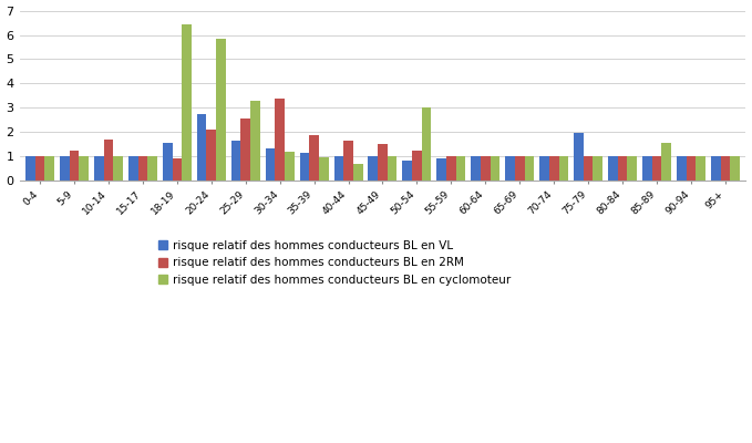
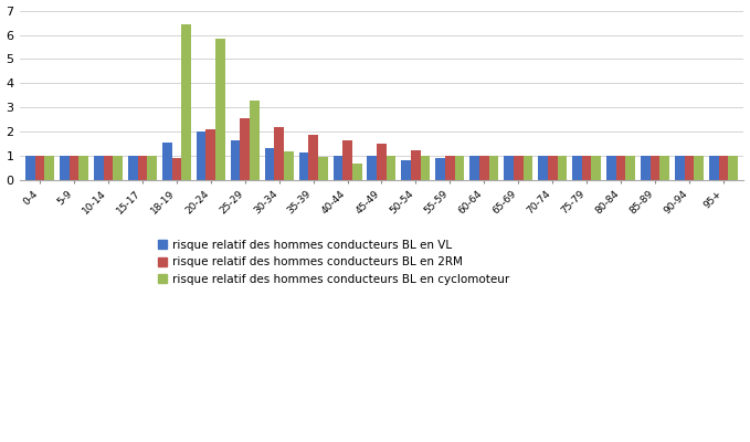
risque relatif des hommes conducteurs BL en 2RM/5-9: 1.25 -> 1.00
risque relatif des hommes conducteurs BL en 2RM/10-14: 1.70 -> 1.00
risque relatif des hommes conducteurs BL en VL/20-24: 2.75 -> 2.00
risque relatif des hommes conducteurs BL en 2RM/30-34: 3.40 -> 2.20
risque relatif des hommes conducteurs BL en cyclomoteur/50-54: 3.00 -> 1.00
risque relatif des hommes conducteurs BL en VL/75-79: 1.95 -> 1.00
risque relatif des hommes conducteurs BL en cyclomoteur/85-89: 1.55 -> 1.00
